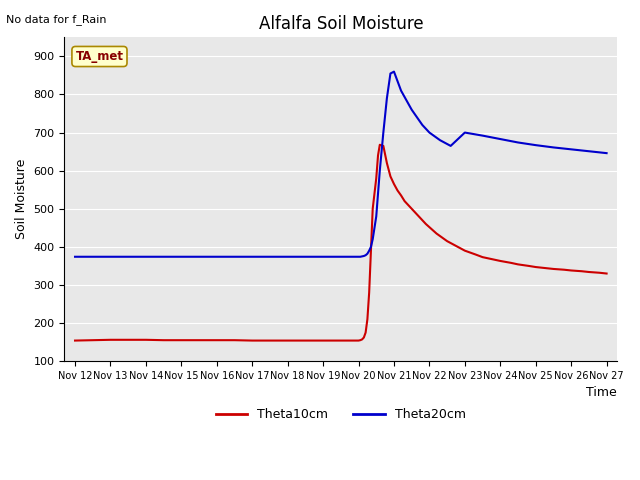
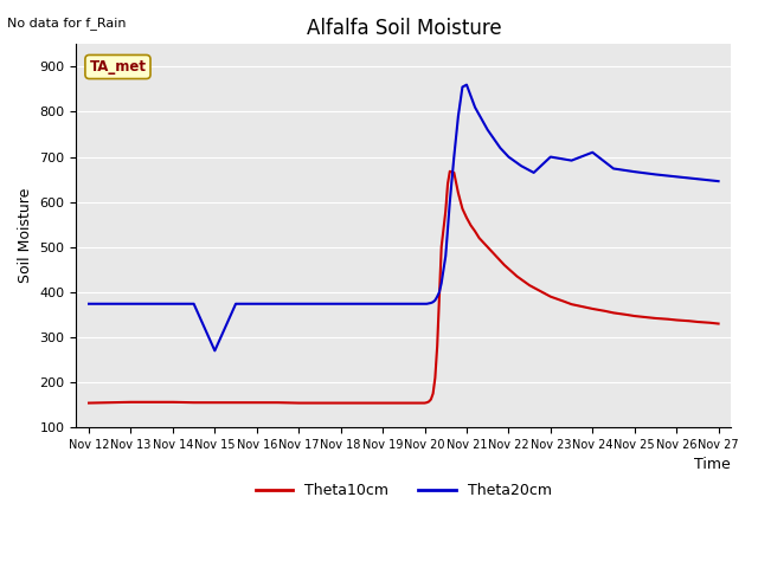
Theta20cm/Nov 15: 374 -> 270
Theta20cm/Nov 24: 683 -> 710
